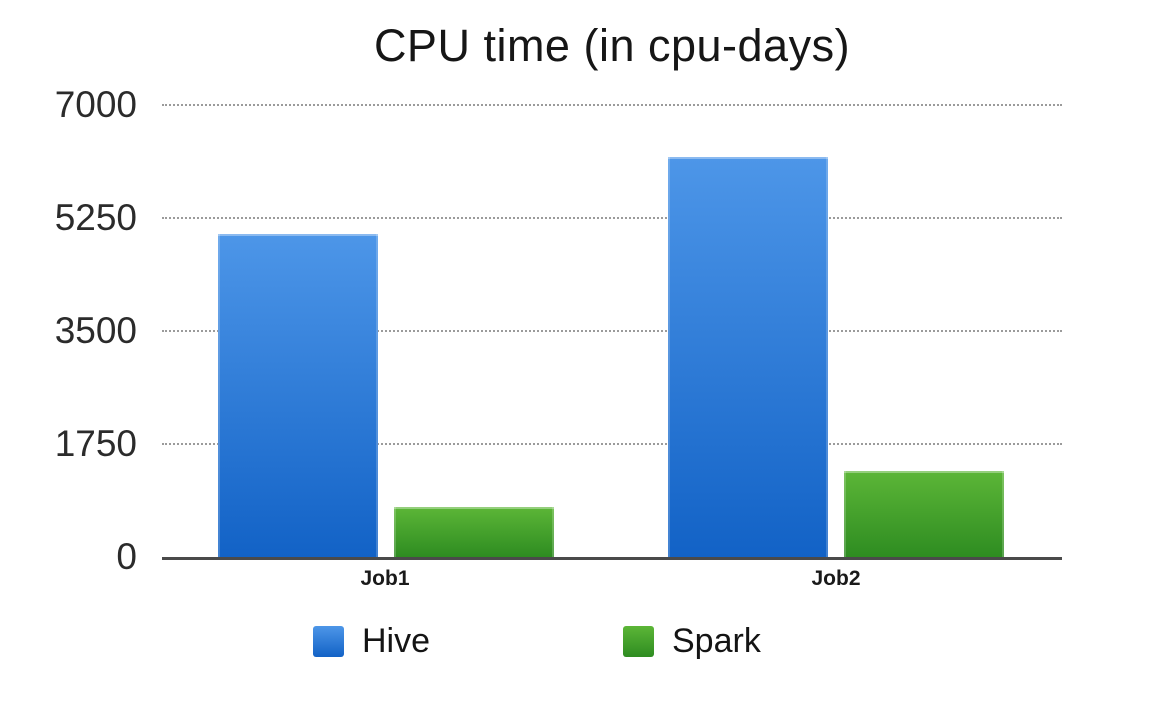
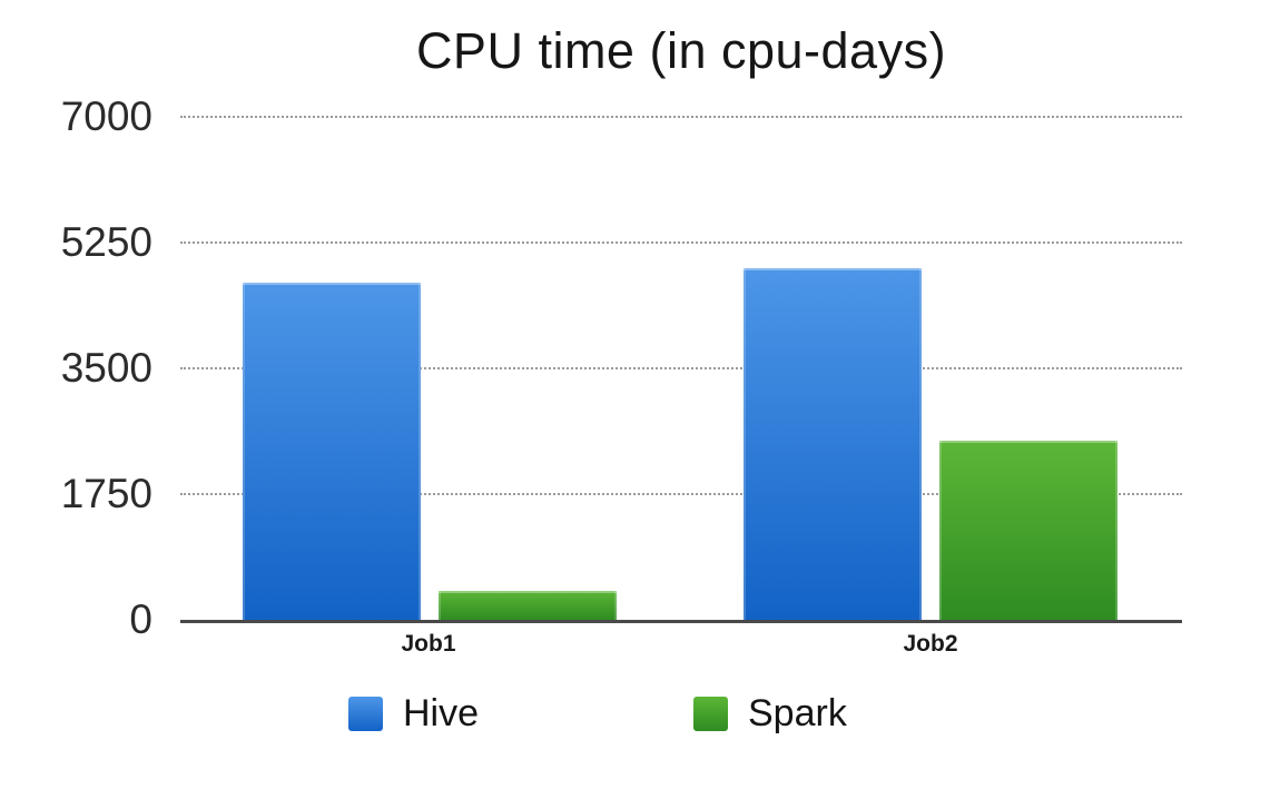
Hive/Job1: 5000 -> 4700
Spark/Job1: 800 -> 400
Hive/Job2: 6200 -> 4900
Spark/Job2: 1300 -> 2500
